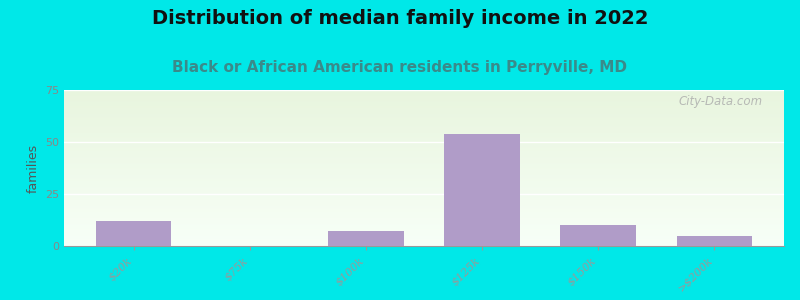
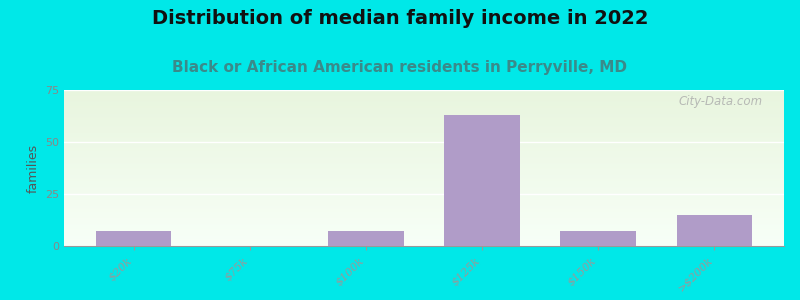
$20k: 12 -> 7
$125k: 54 -> 63
$150k: 10 -> 7
>$200k: 5 -> 15
